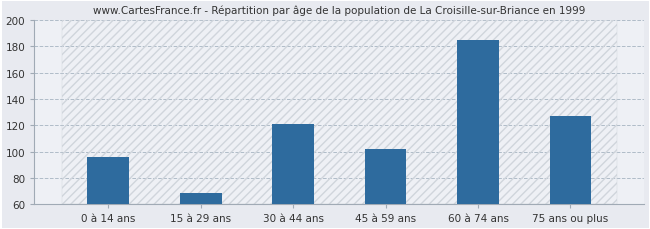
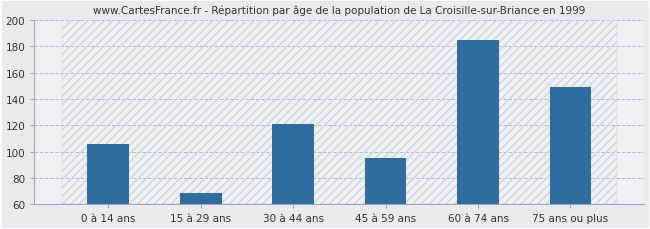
0 à 14 ans: 96 -> 106
45 à 59 ans: 102 -> 95
75 ans ou plus: 127 -> 149
